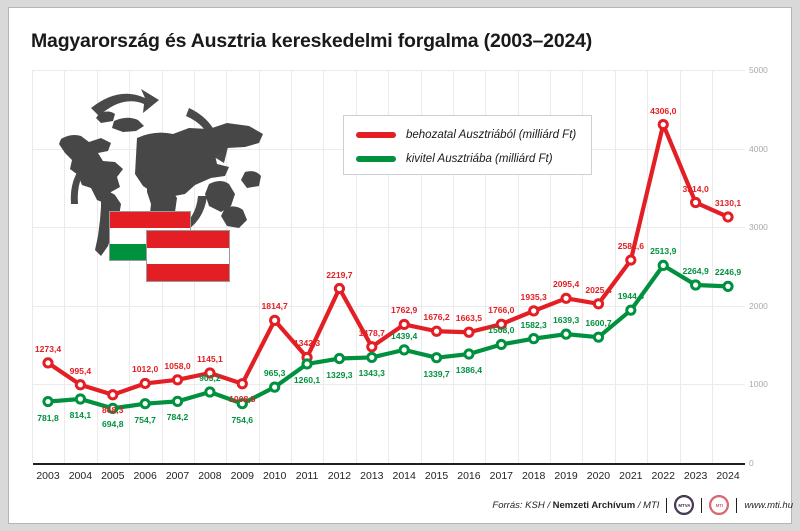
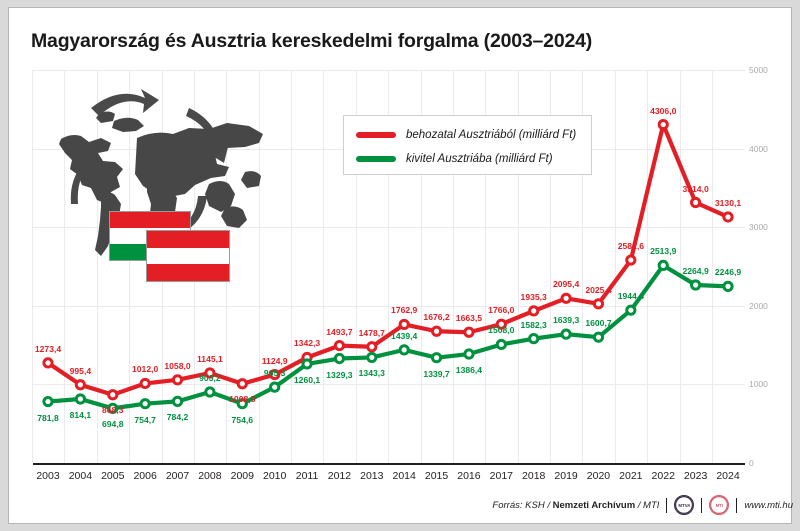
behozatal Ausztriából (milliárd Ft)/2010: 1814,7 -> 1124,9
behozatal Ausztriából (milliárd Ft)/2012: 2219,7 -> 1493,7
